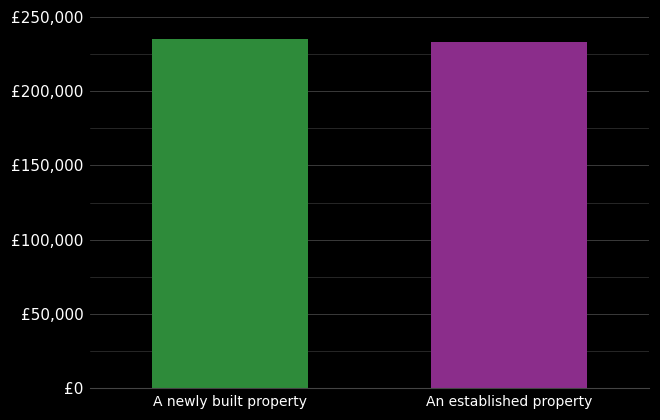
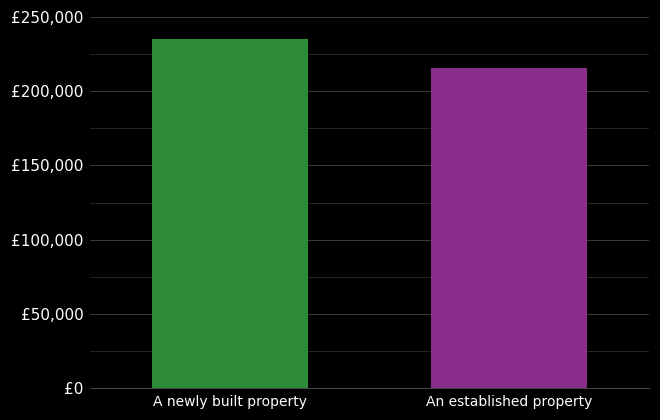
An established property: £233,000 -> £216,000
